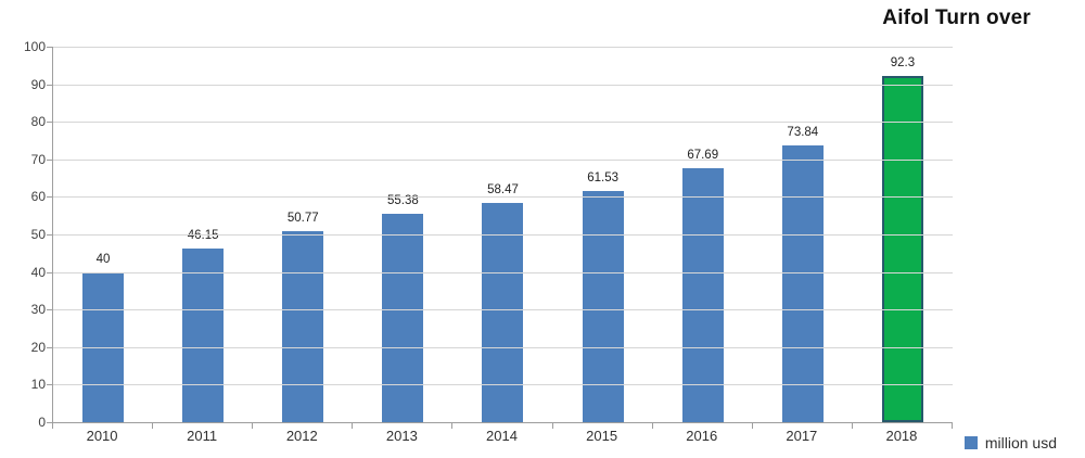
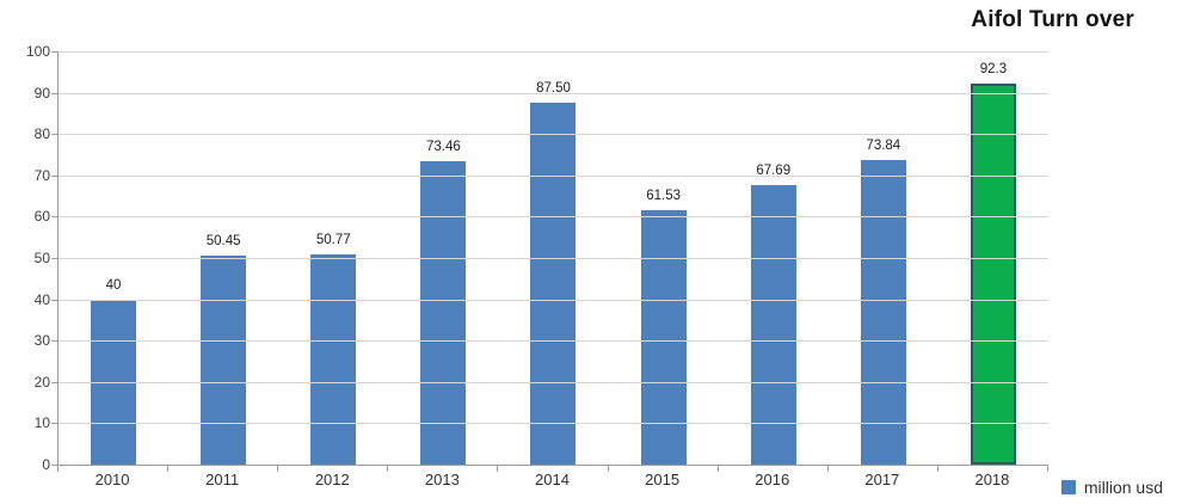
2011: 46.15 -> 50.45
2013: 55.38 -> 73.46
2014: 58.47 -> 87.50
